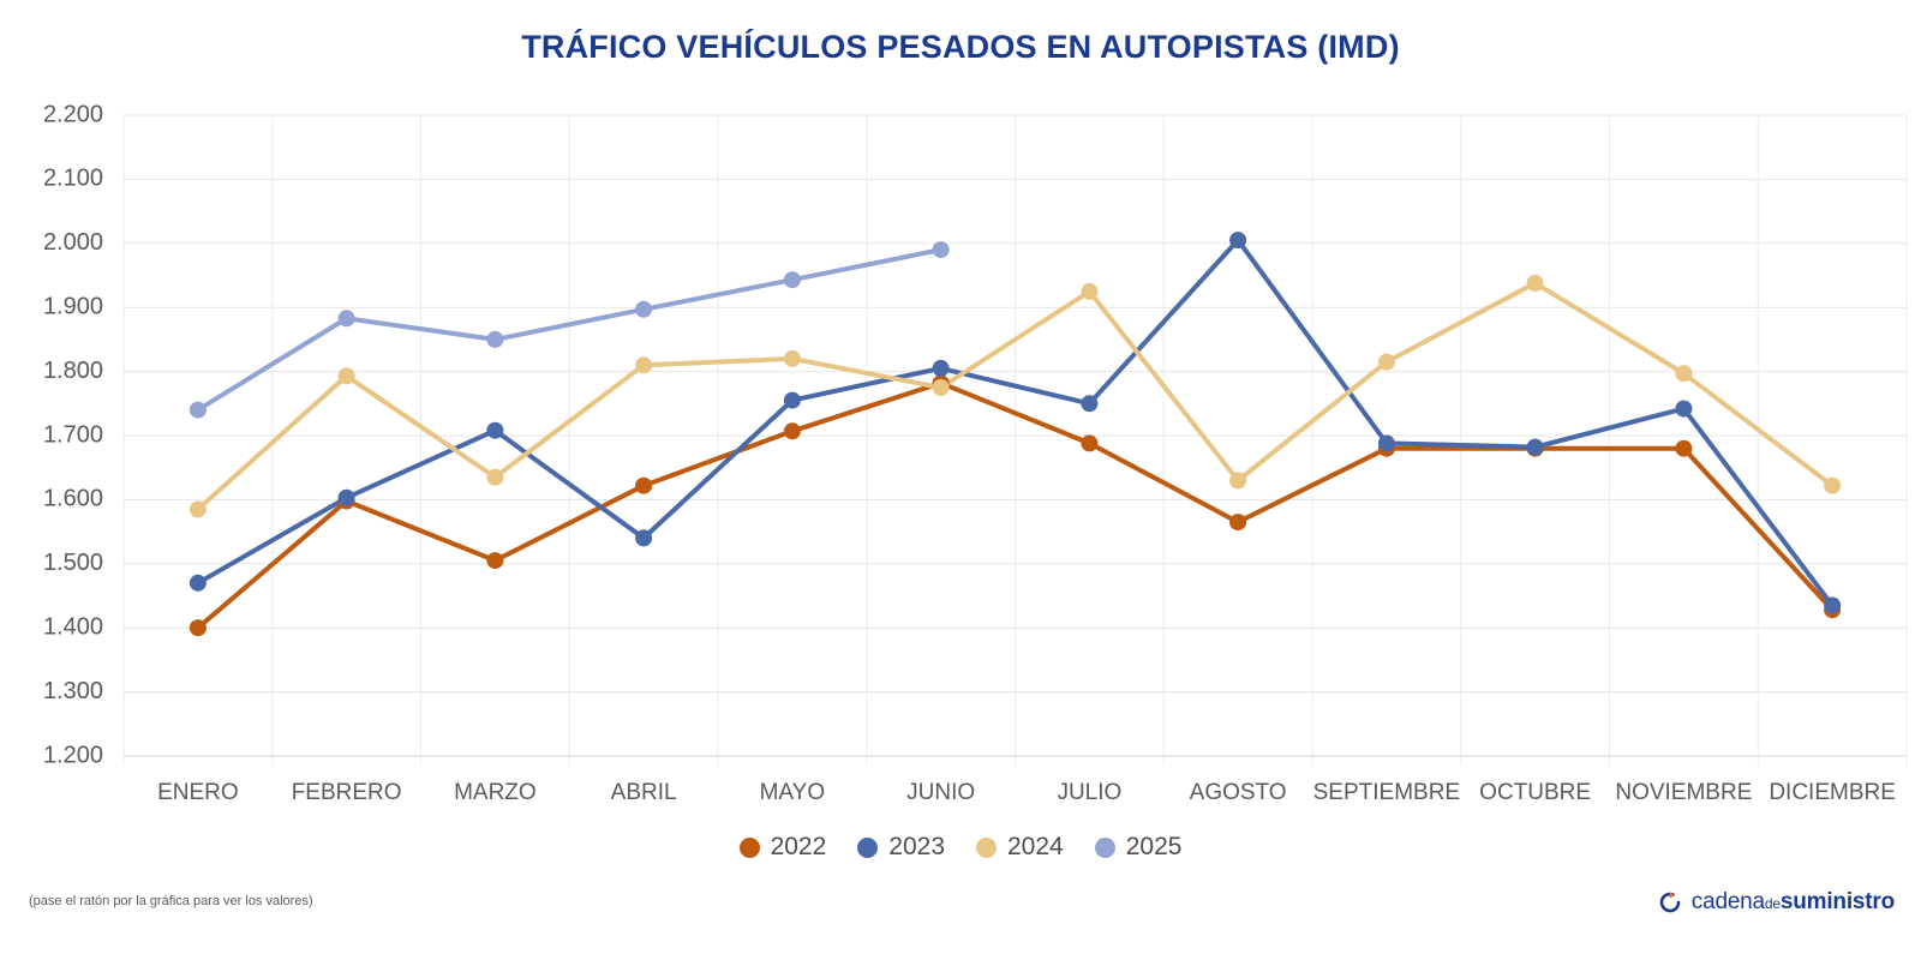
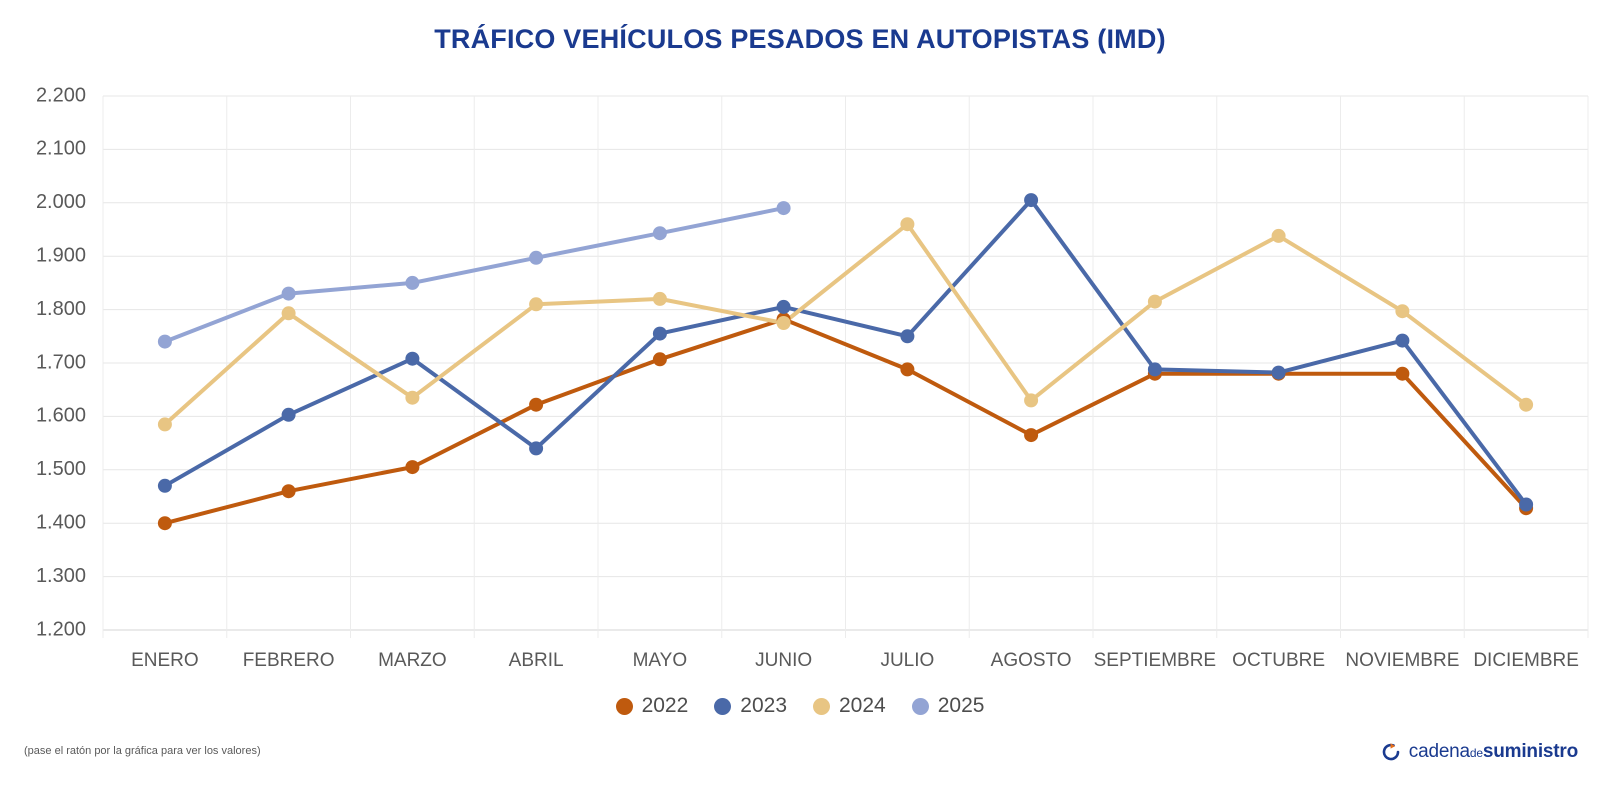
2022/FEBRERO: 1600 -> 1460
2025/FEBRERO: 1880 -> 1830
2024/JULIO: 1920 -> 1960
